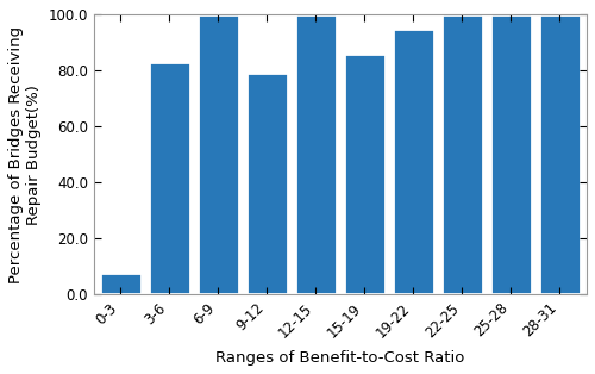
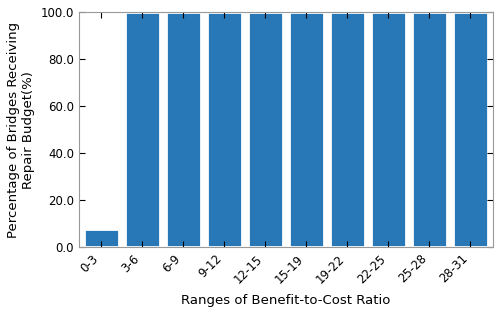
3-6: 83 -> 100
9-12: 79 -> 100
15-19: 86 -> 100
19-22: 95 -> 100
